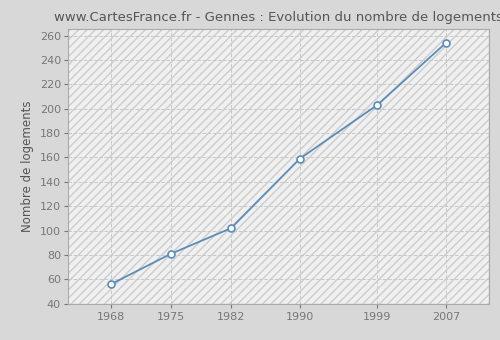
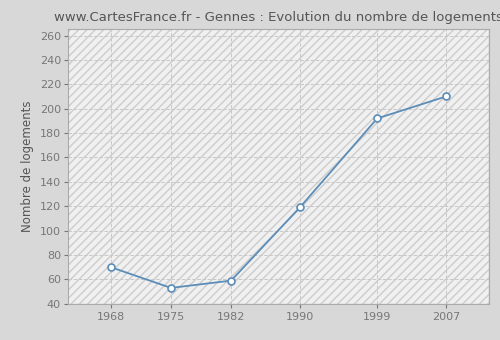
1968: 56 -> 70
1975: 81 -> 53
1982: 102 -> 59
1990: 159 -> 119
1999: 203 -> 192
2007: 254 -> 210
